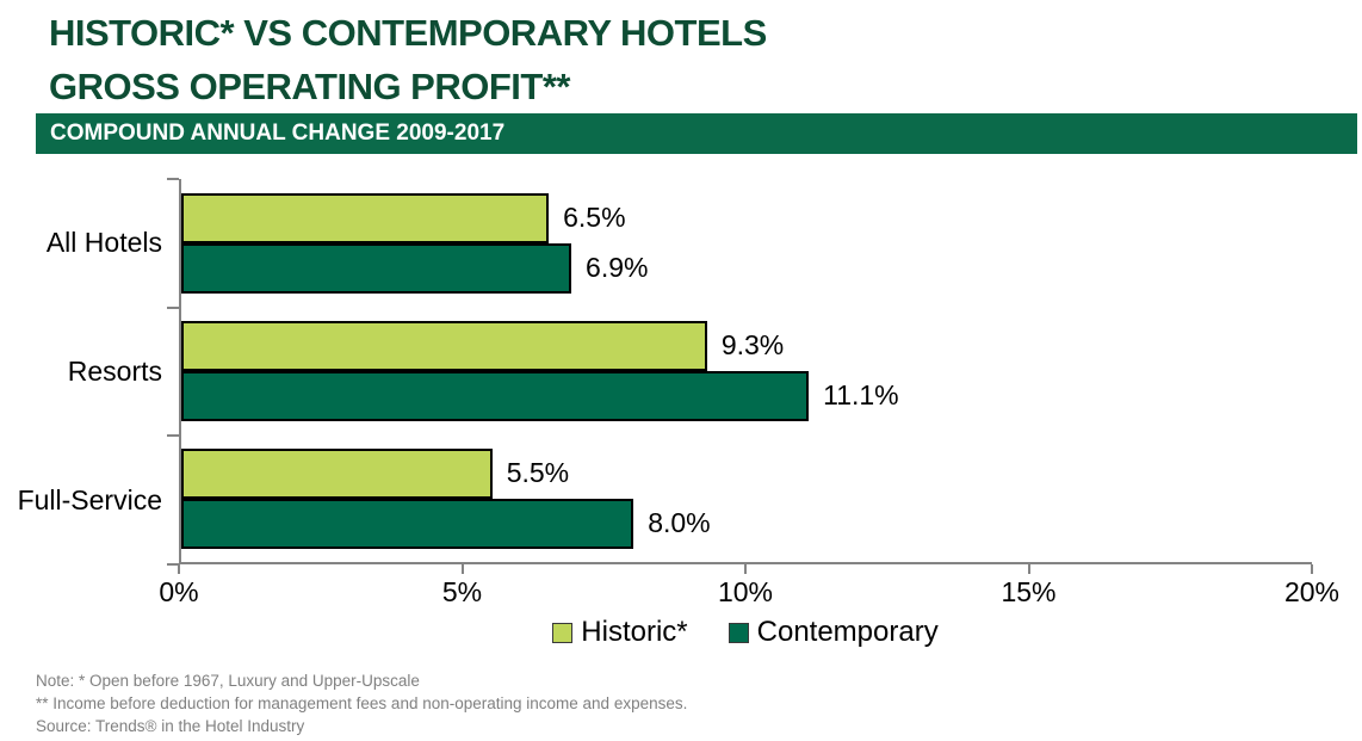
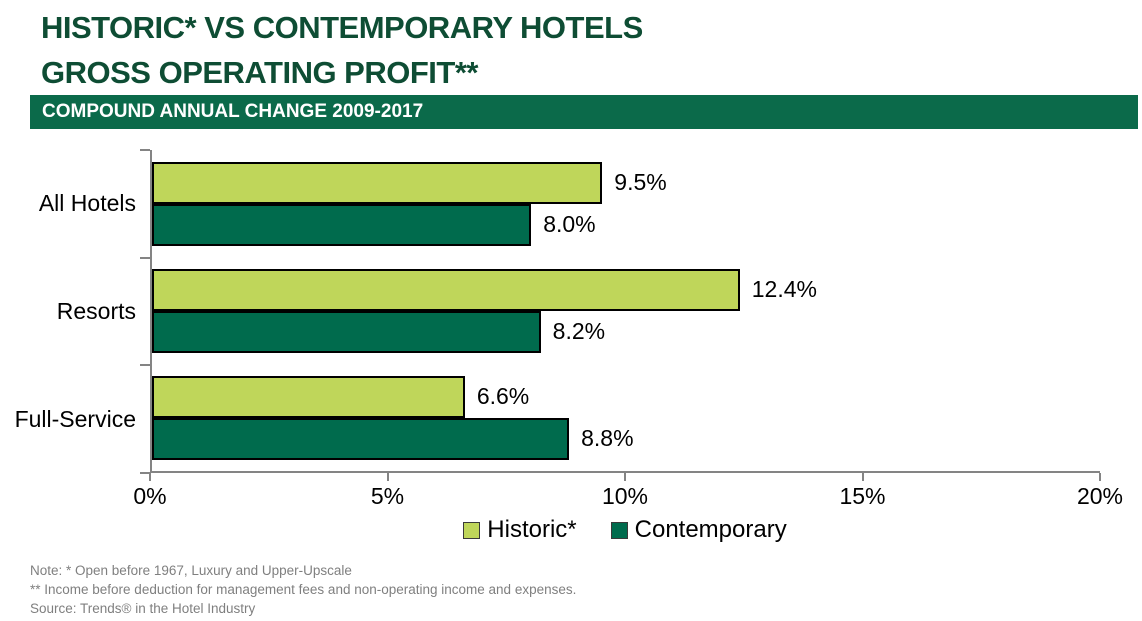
Historic*/All Hotels: 6.5% -> 9.5%
Contemporary/All Hotels: 6.9% -> 8.0%
Historic*/Resorts: 9.3% -> 12.4%
Contemporary/Resorts: 11.1% -> 8.2%
Historic*/Full-Service: 5.5% -> 6.6%
Contemporary/Full-Service: 8.0% -> 8.8%
